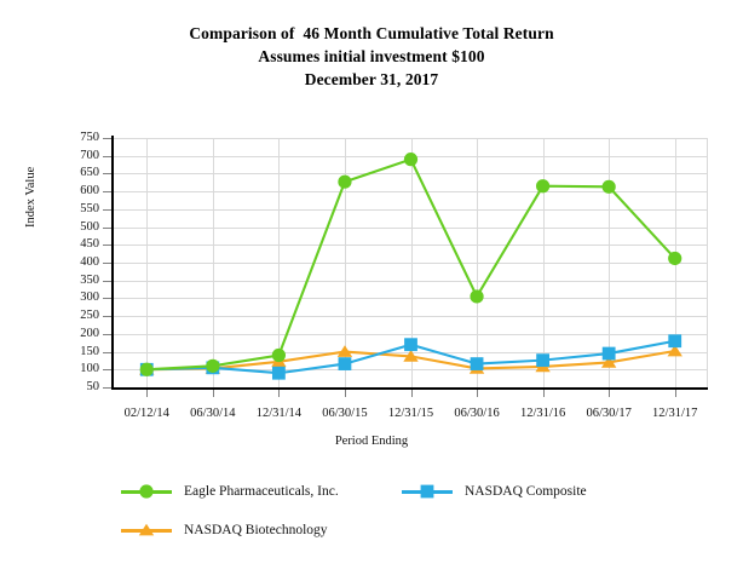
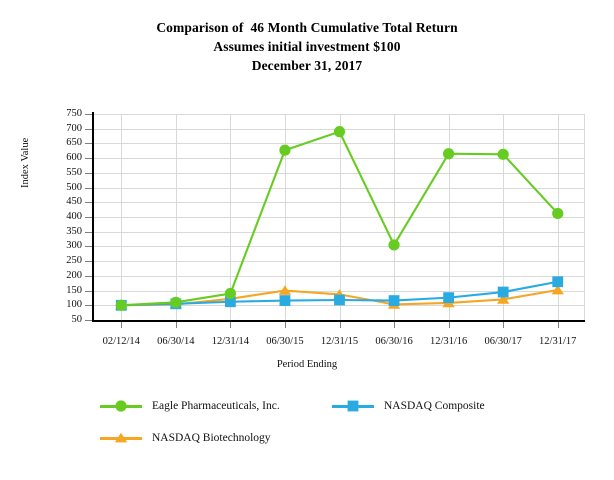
NASDAQ Composite/12/31/14: 90 -> 110
NASDAQ Composite/12/31/15: 170 -> 120
